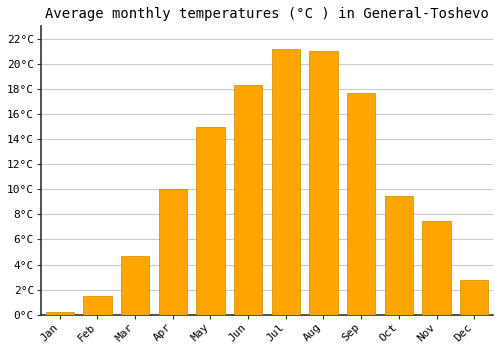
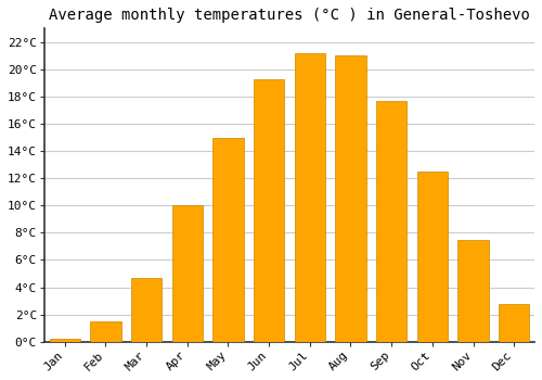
Jun: 18.3°C -> 19.3°C
Oct: 9.5°C -> 12.5°C
